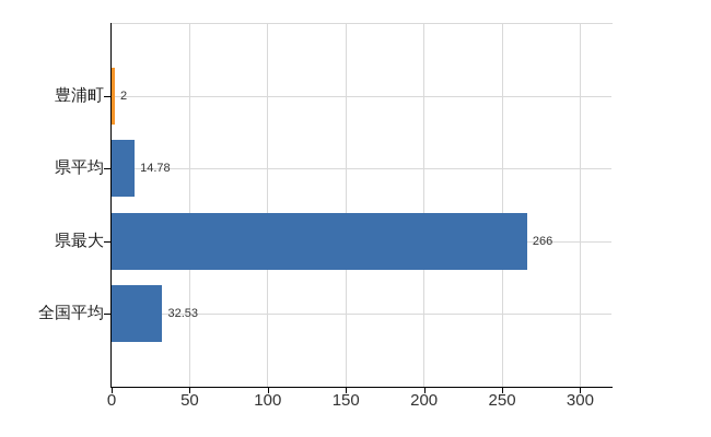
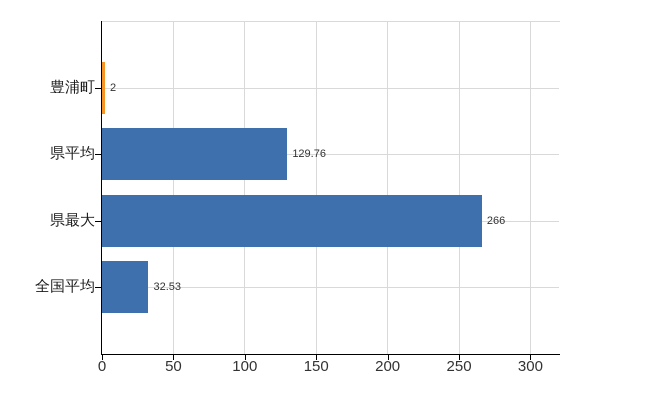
県平均: 14.78 -> 129.76
